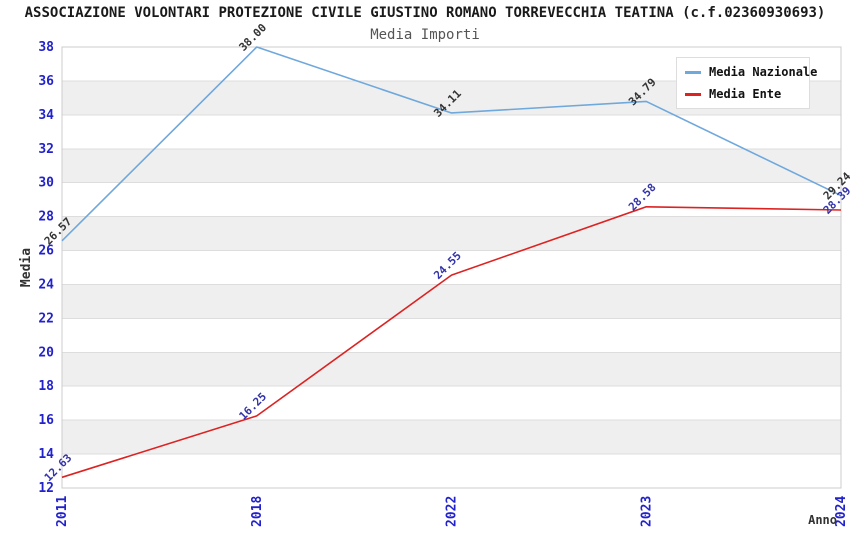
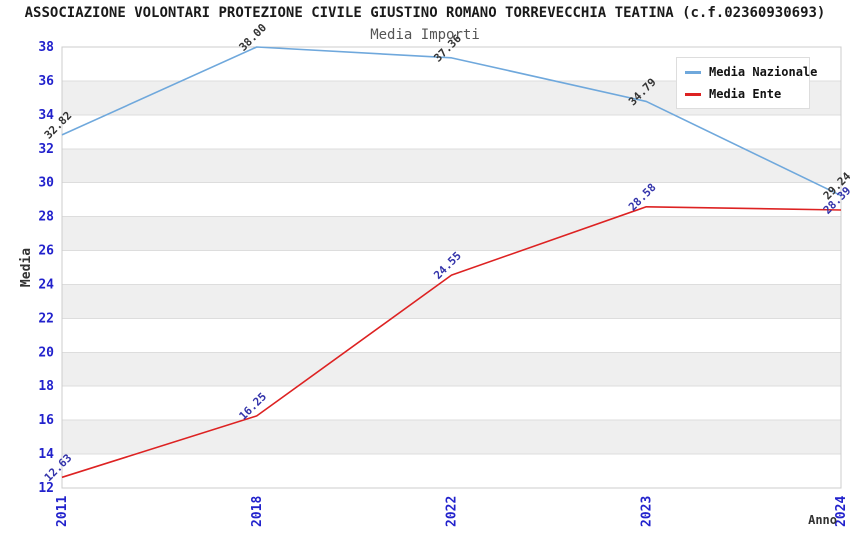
Media Nazionale/2011: 26.57 -> 32.82
Media Nazionale/2022: 34.11 -> 37.36
